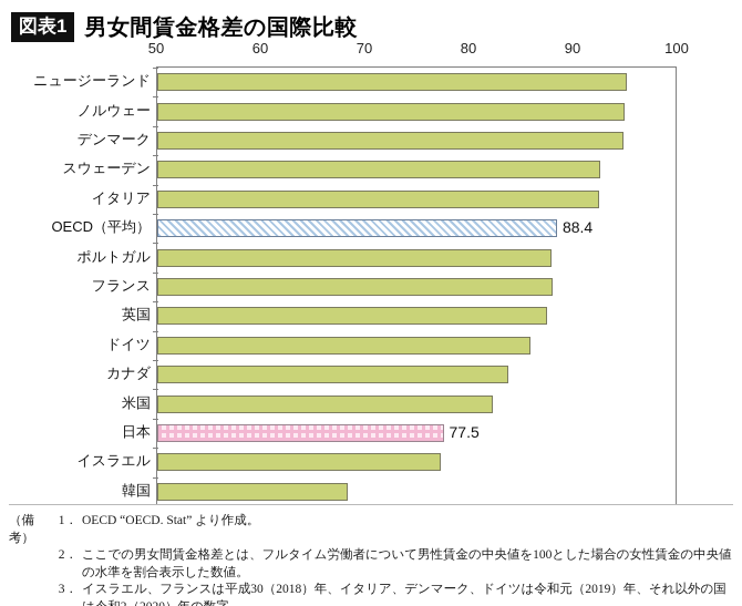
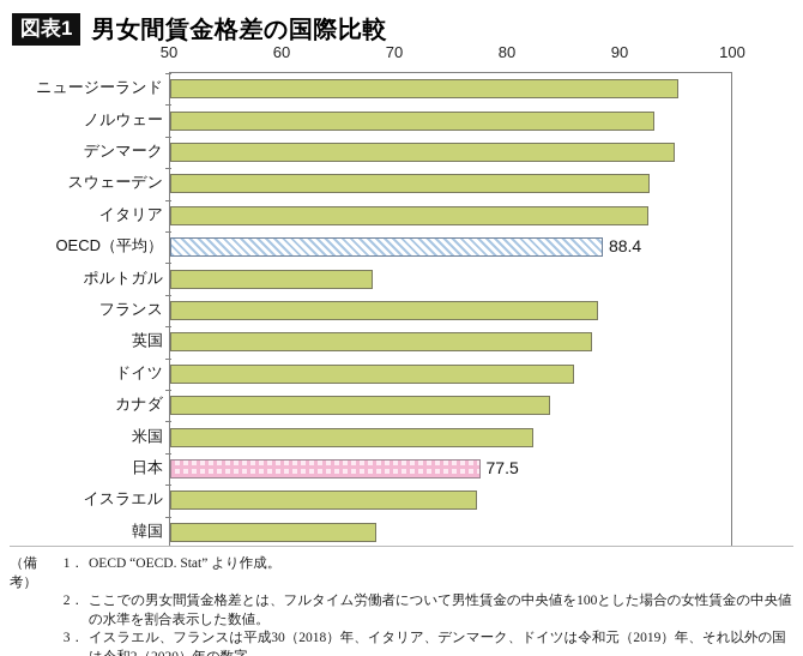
ノルウェー: 95 -> 93
ポルトガル: 88 -> 68
